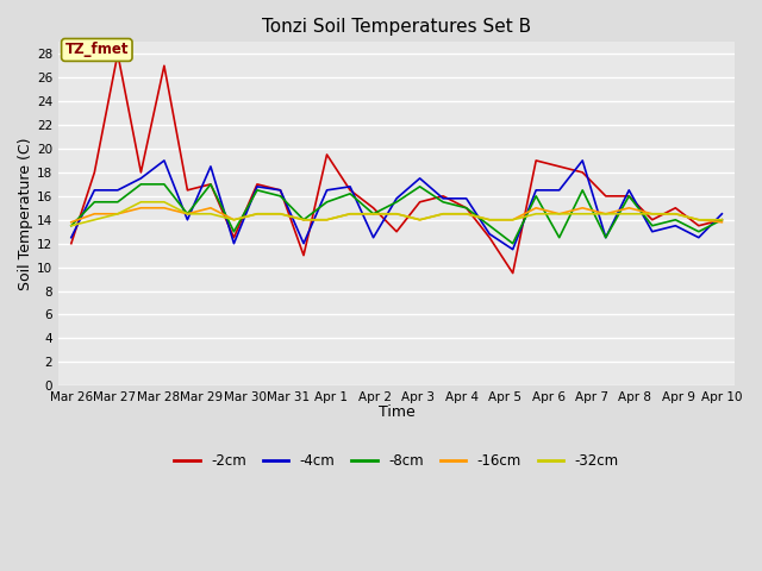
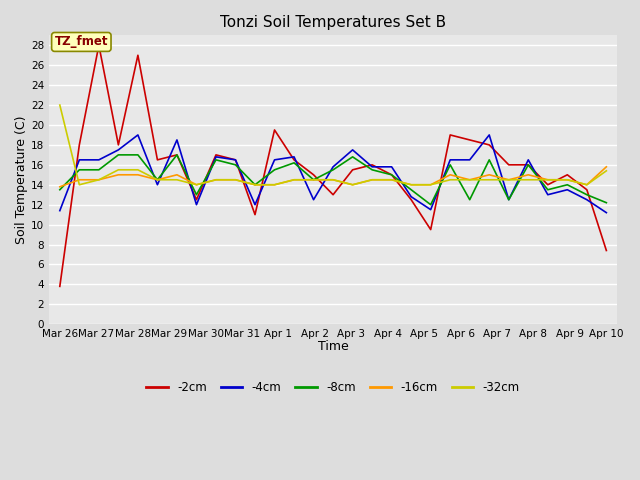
-2cm/Mar 26: 12.0 -> 3.8
-4cm/Mar 26: 12.5 -> 11.4
-32cm/Mar 26: 13.5 -> 22.0
-2cm/Apr 10: 14.0 -> 7.4
-4cm/Apr 10: 14.5 -> 11.2
-8cm/Apr 10: 14.0 -> 12.2
-16cm/Apr 10: 13.8 -> 15.8
-32cm/Apr 10: 14.0 -> 15.4
